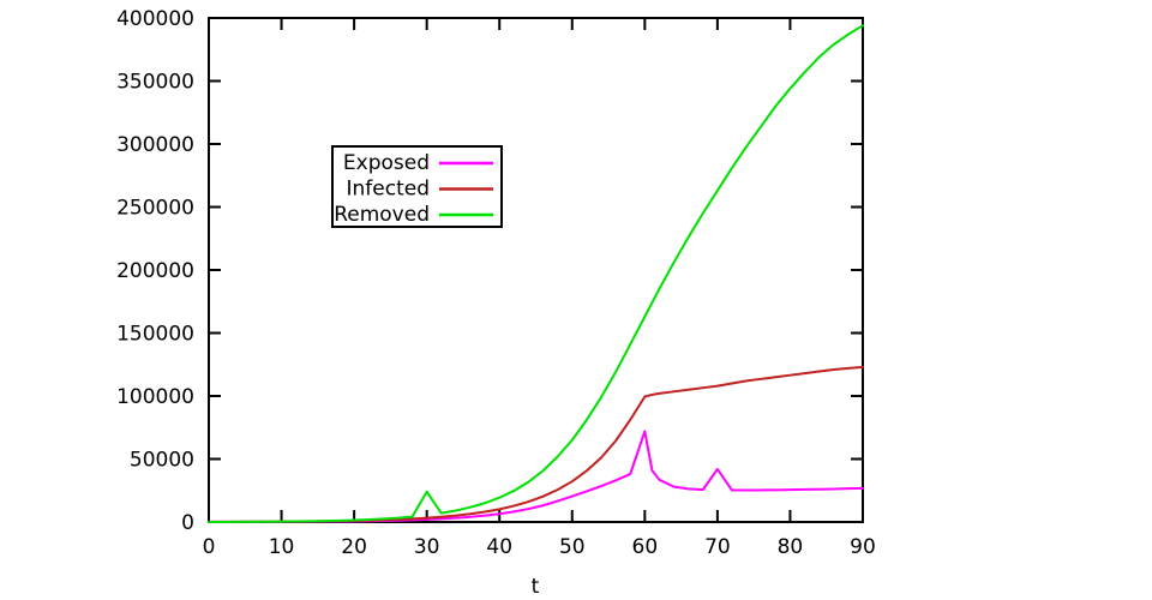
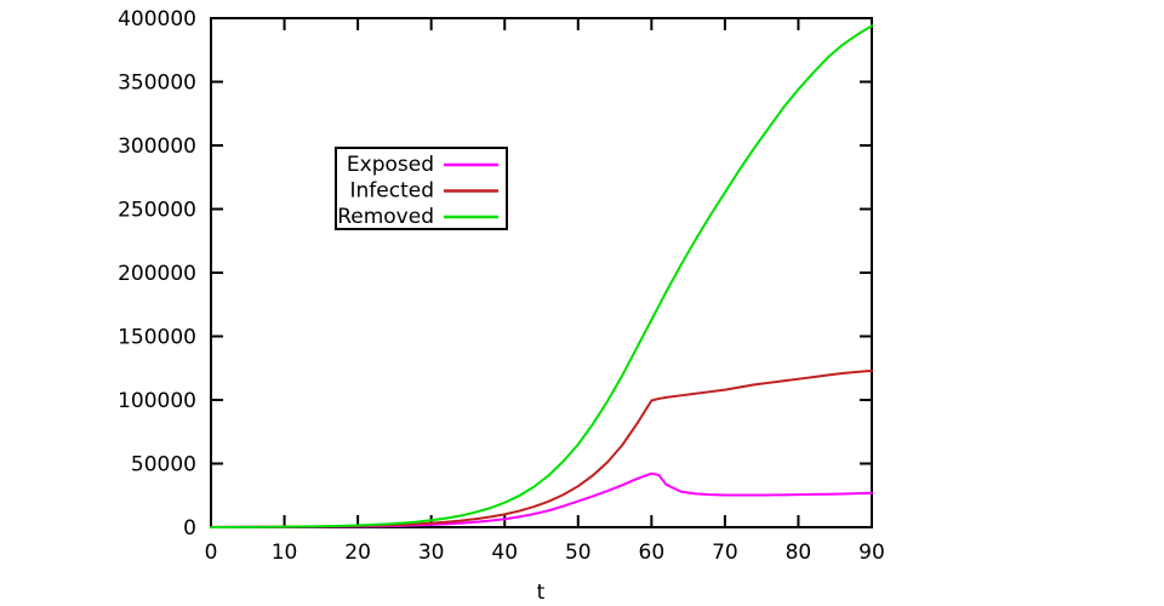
Removed/30: 24000 -> 5000
Exposed/60: 72000 -> 42000
Exposed/70: 42000 -> 25000
